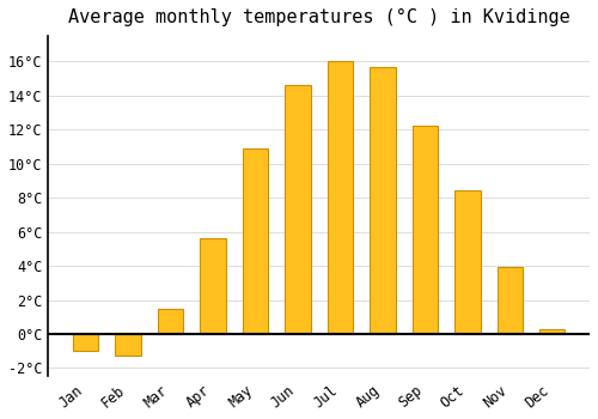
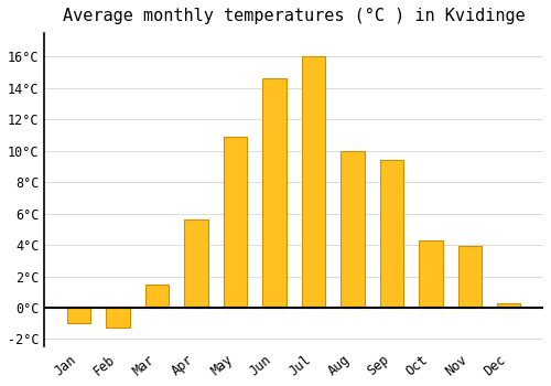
Aug: 15.7°C -> 10.0°C
Sep: 12.2°C -> 9.4°C
Oct: 8.4°C -> 4.3°C
